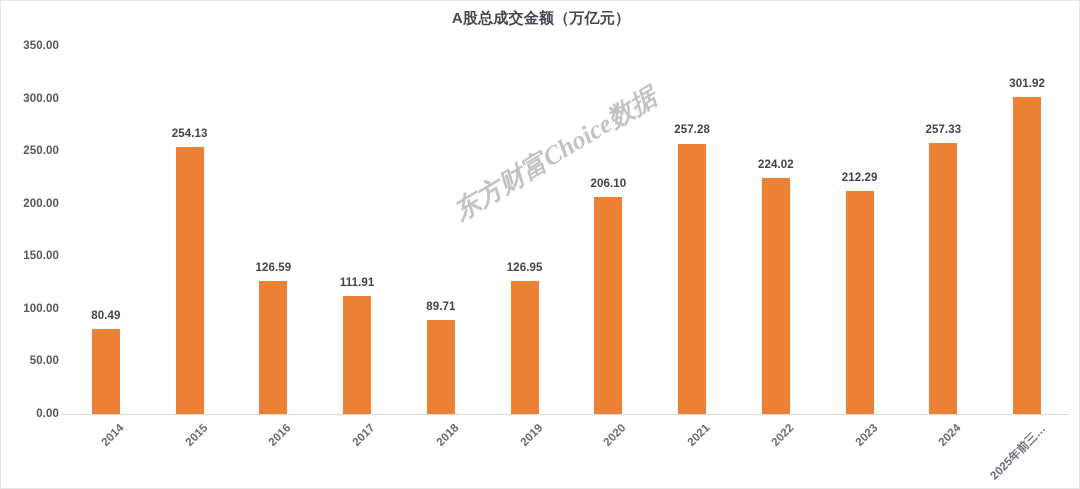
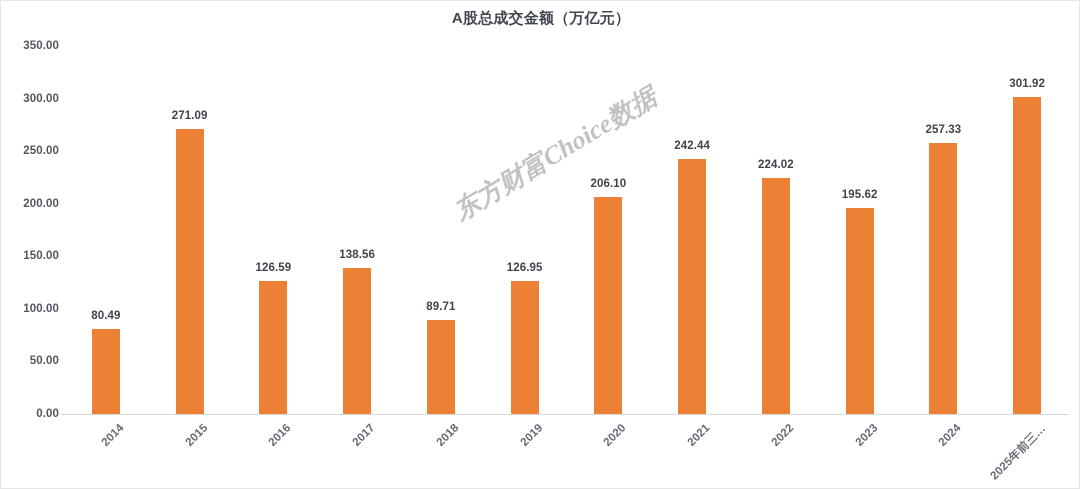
2015: 254.13 -> 271.09
2017: 111.91 -> 138.56
2021: 257.28 -> 242.44
2023: 212.29 -> 195.62
